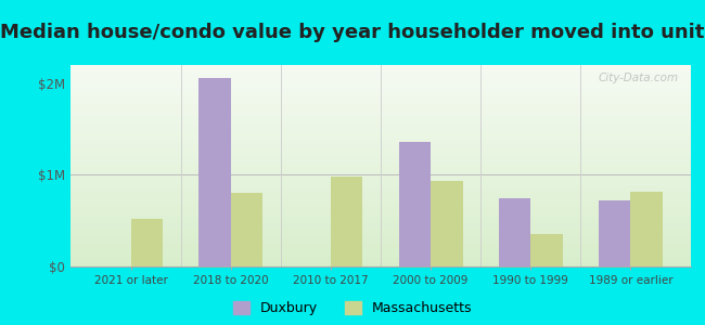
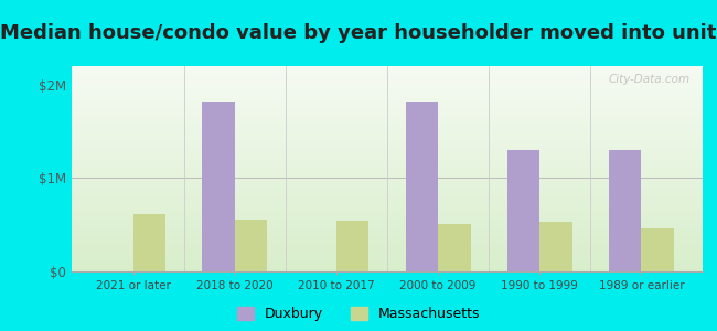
Massachusetts/2021 or later: $0.52M -> $0.62M
Duxbury/2018 to 2020: $2.06M -> $1.82M
Massachusetts/2018 to 2020: $0.80M -> $0.56M
Massachusetts/2010 to 2017: $0.98M -> $0.55M
Duxbury/2000 to 2009: $1.36M -> $1.82M
Massachusetts/2000 to 2009: $0.94M -> $0.51M
Duxbury/1990 to 1999: $0.74M -> $1.30M
Massachusetts/1990 to 1999: $0.36M -> $0.53M
Duxbury/1989 or earlier: $0.72M -> $1.30M
Massachusetts/1989 or earlier: $0.82M -> $0.46M
